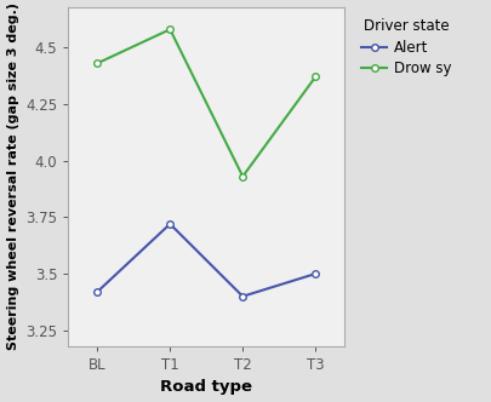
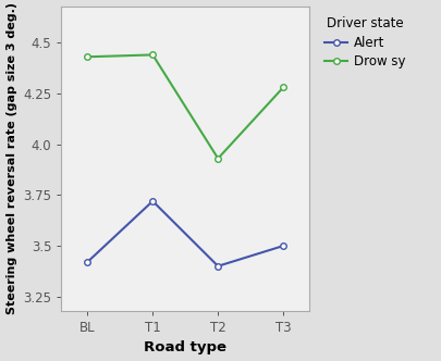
Drow sy/T1: 4.58 -> 4.44
Drow sy/T3: 4.37 -> 4.28
